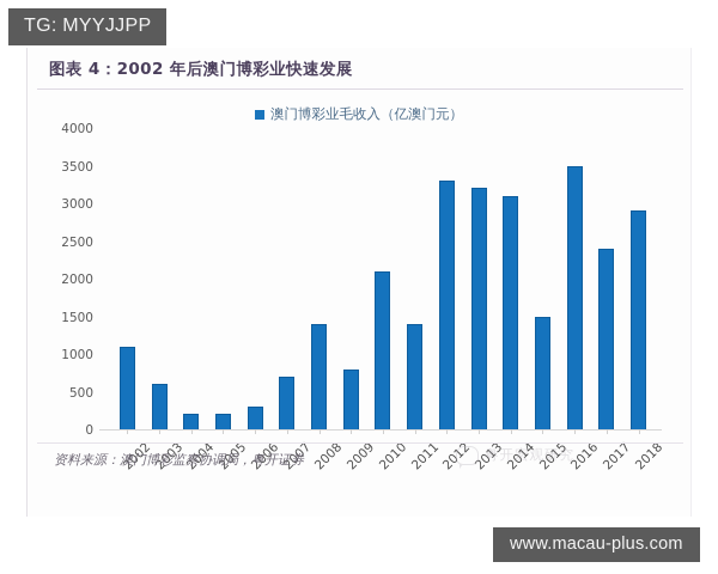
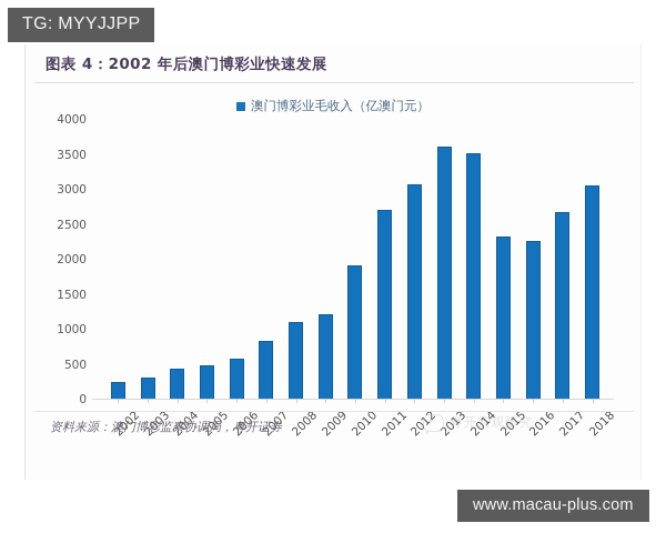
2002: 1100 -> 200
2003: 600 -> 300
2004: 200 -> 400
2005: 200 -> 500
2006: 300 -> 600
2007: 700 -> 800
2008: 1400 -> 1100
2009: 800 -> 1200
2010: 2100 -> 1900
2011: 1400 -> 2700
2012: 3300 -> 3100
2013: 3200 -> 3600
2014: 3100 -> 3500
2015: 1500 -> 2300
2016: 3500 -> 2200
2017: 2400 -> 2700
2018: 2900 -> 3000
